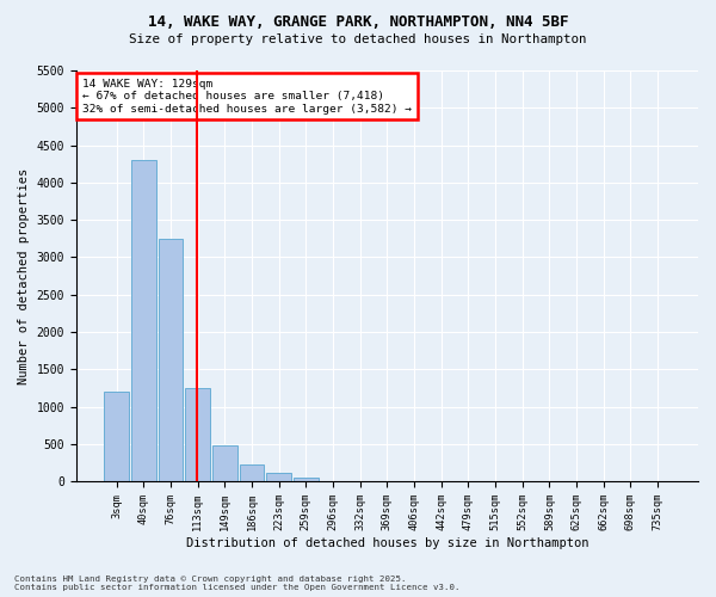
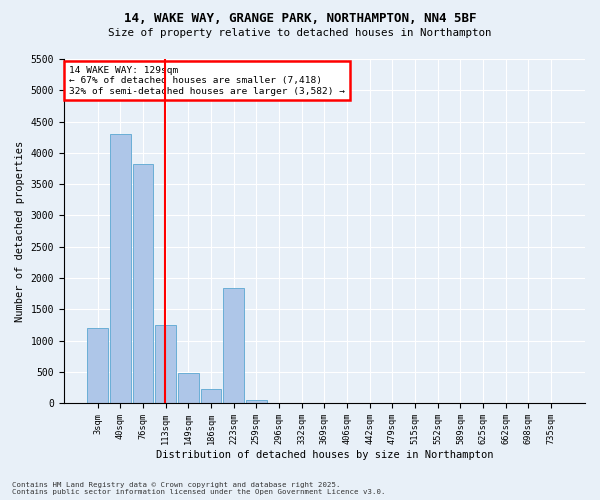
76sqm: 3250 -> 3820
223sqm: 110 -> 1840
